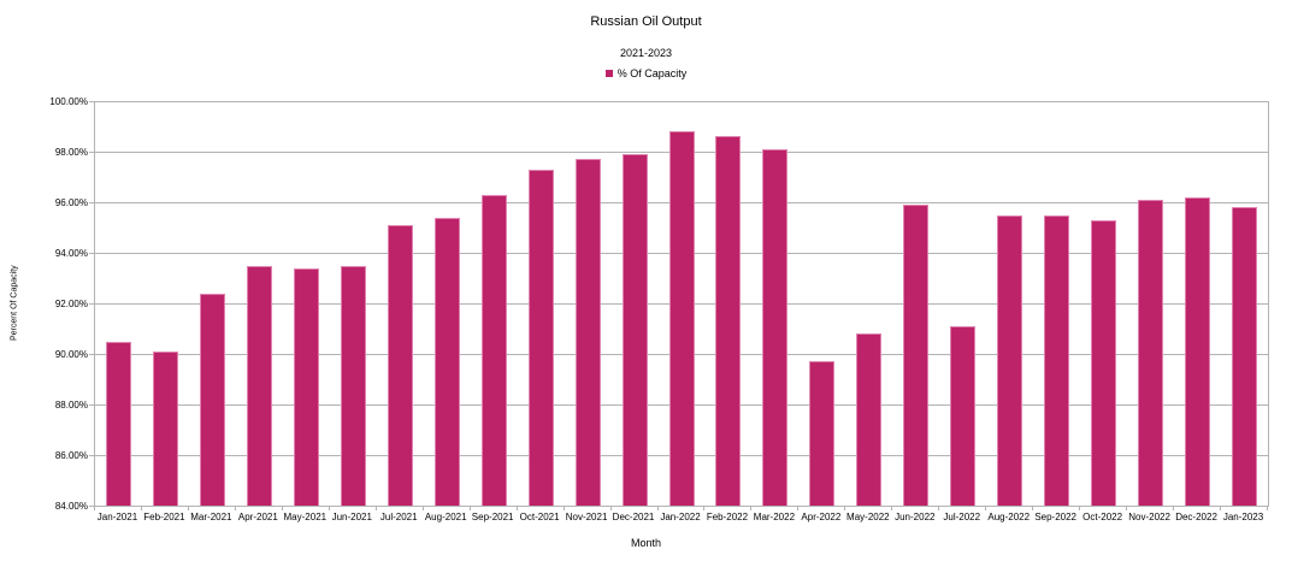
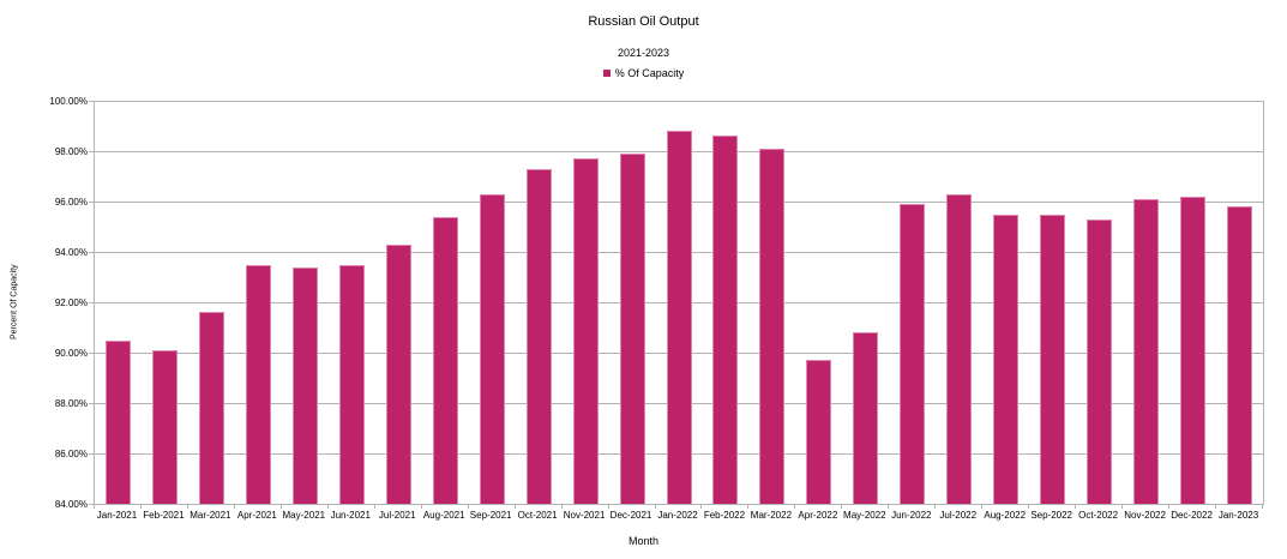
Mar-2021: 92.4% -> 91.6%
Jul-2021: 95.1% -> 94.3%
Jul-2022: 91.1% -> 96.3%
